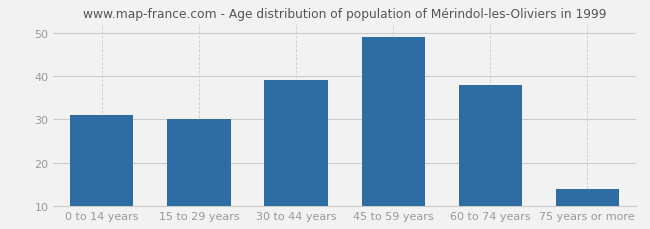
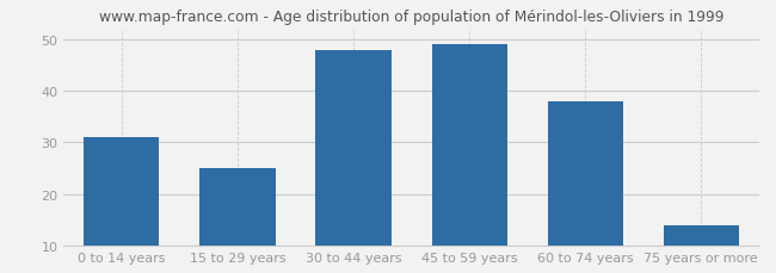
15 to 29 years: 30 -> 25
30 to 44 years: 39 -> 48
